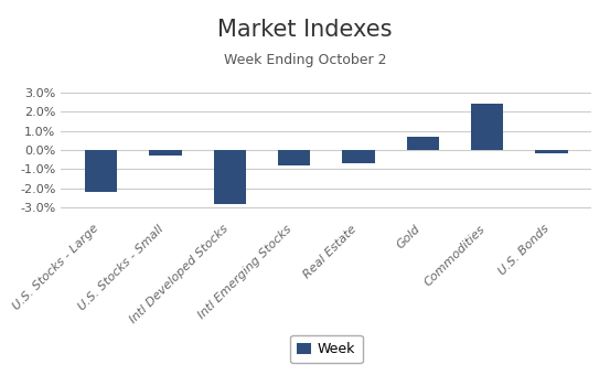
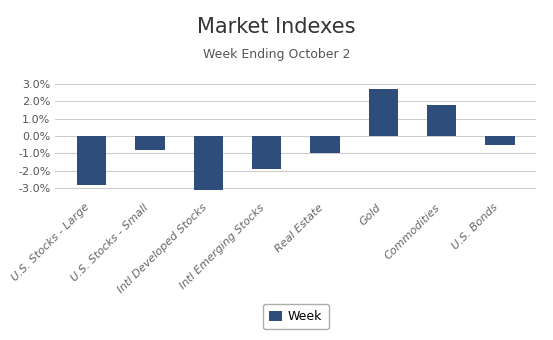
U.S. Stocks - Large: -2.2% -> -2.8%
U.S. Stocks - Small: -0.3% -> -0.8%
Intl Developed Stocks: -2.8% -> -3.1%
Intl Emerging Stocks: -0.8% -> -1.9%
Real Estate: -0.7% -> -1.0%
Gold: 0.7% -> 2.7%
Commodities: 2.4% -> 1.8%
U.S. Bonds: -0.2% -> -0.5%
